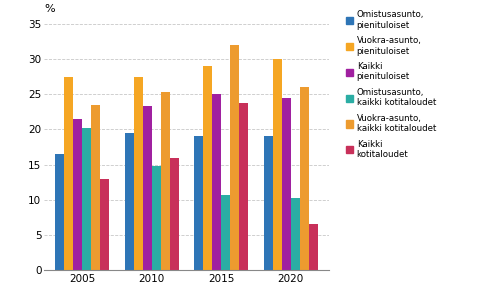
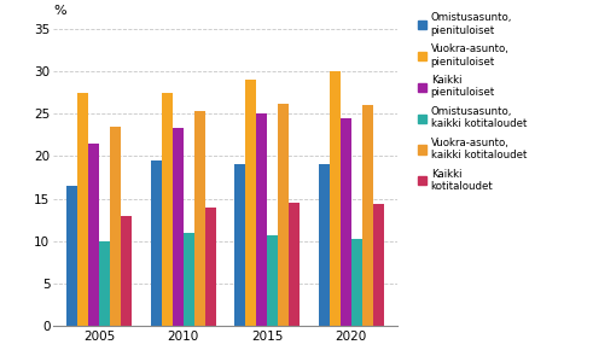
Omistusasunto, kaikki kotitaloudet/2005: 20.2 -> 10.0
Omistusasunto, kaikki kotitaloudet/2010: 14.8 -> 11.0
Kaikki kotitaloudet/2010: 16.0 -> 14.0
Vuokra-asunto, kaikki kotitaloudet/2015: 32.0 -> 26.2
Kaikki kotitaloudet/2015: 23.8 -> 14.5
Kaikki kotitaloudet/2020: 6.6 -> 14.3
